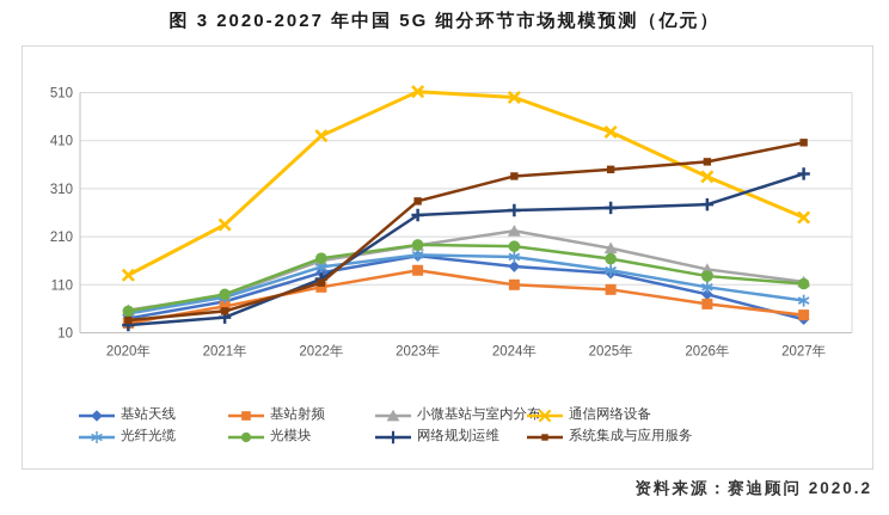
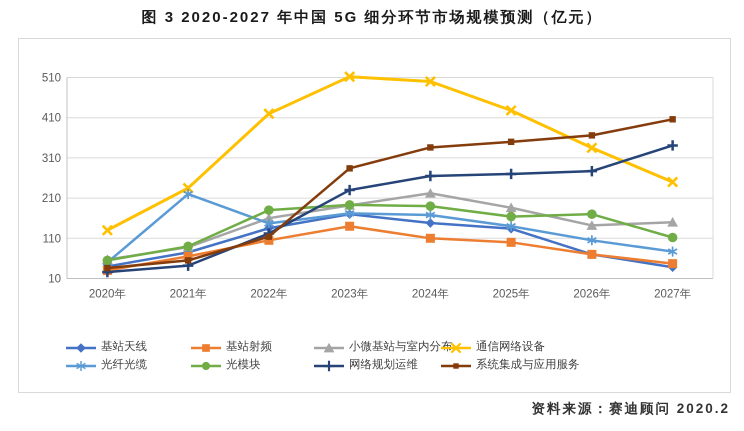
光纤光缆/2021年: 80 -> 220
光模块/2022年: 160 -> 180
网络规划运维/2023年: 260 -> 230
基站天线/2026年: 90 -> 70
光模块/2026年: 130 -> 170
小微基站与室内分布/2027年: 120 -> 150
